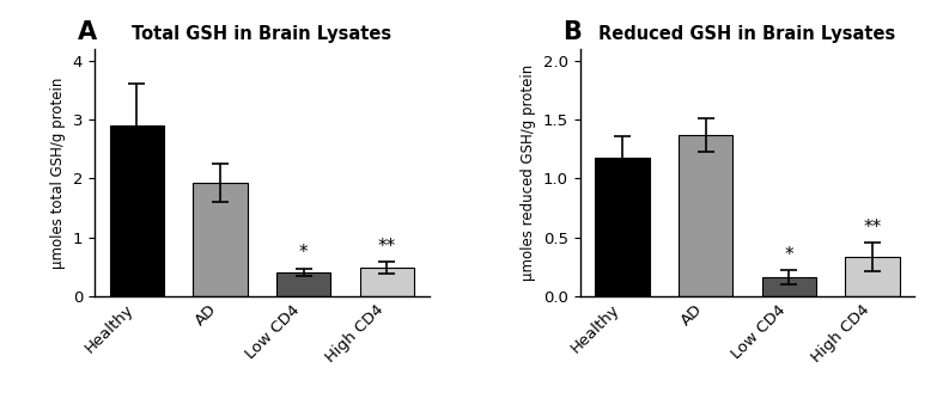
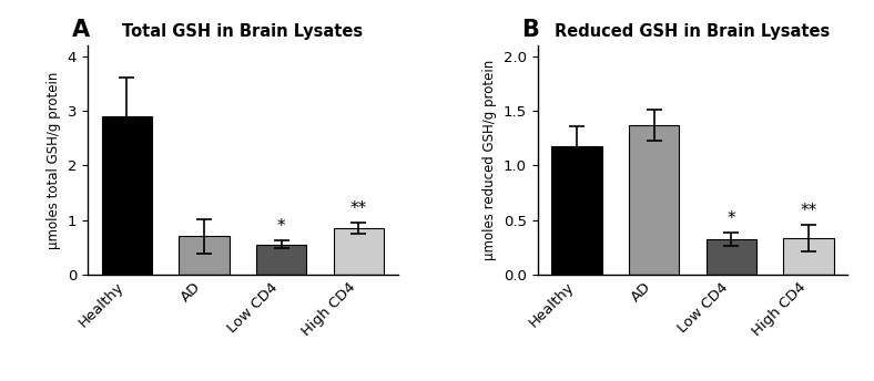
Total GSH in Brain Lysates/AD: 1.93 -> 0.70
Total GSH in Brain Lysates/Low CD4: 0.40 -> 0.55
Total GSH in Brain Lysates/High CD4: 0.48 -> 0.85
Reduced GSH in Brain Lysates/Low CD4: 0.16 -> 0.32
